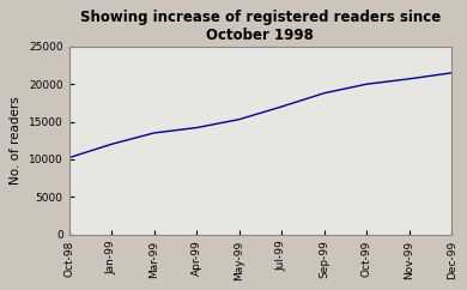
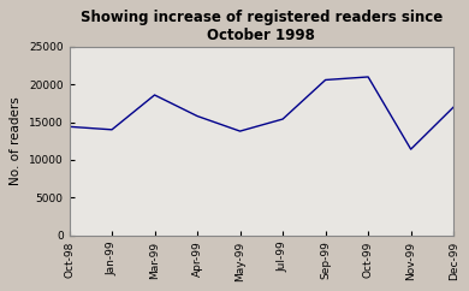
Oct-98: 10200 -> 14400
Jan-99: 12000 -> 14000
Mar-99: 13500 -> 18600
Apr-99: 14200 -> 15800
May-99: 15300 -> 13800
Jul-99: 17000 -> 15400
Sep-99: 18800 -> 20600
Oct-99: 20000 -> 21000
Nov-99: 20700 -> 11400
Dec-99: 21500 -> 17000
